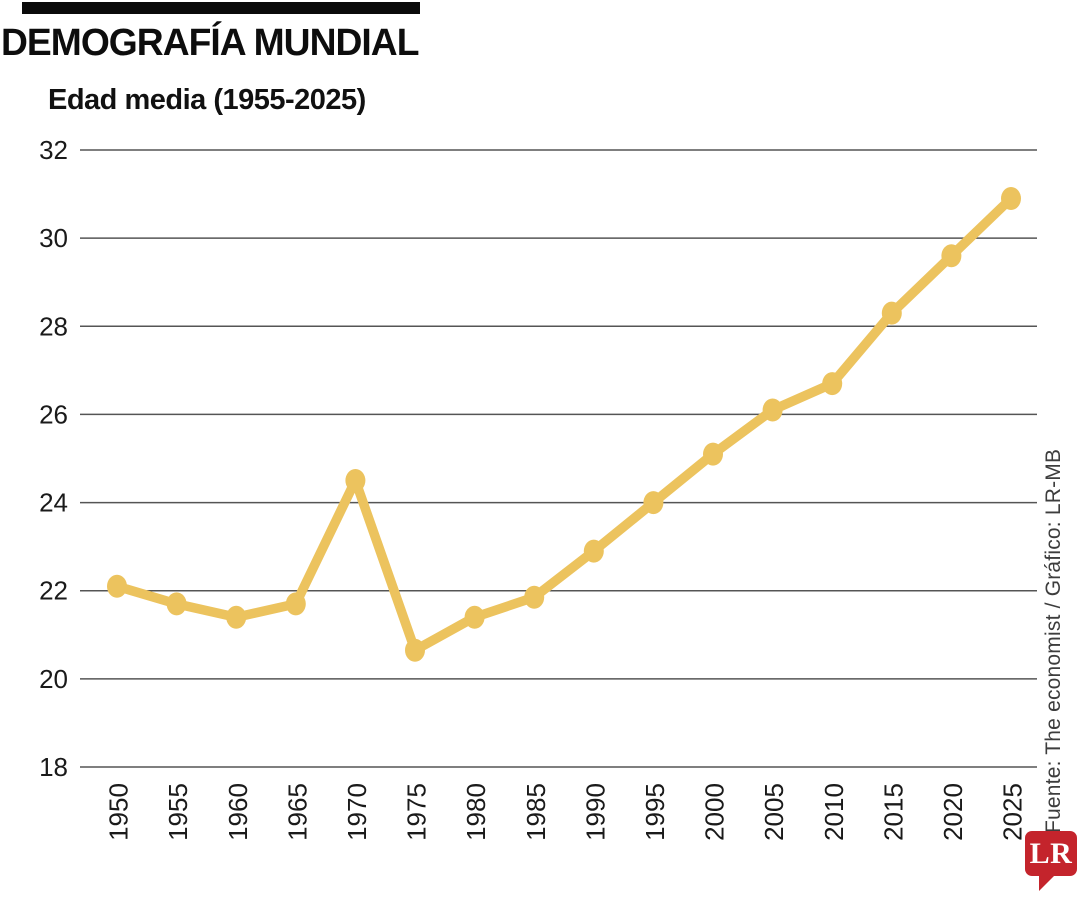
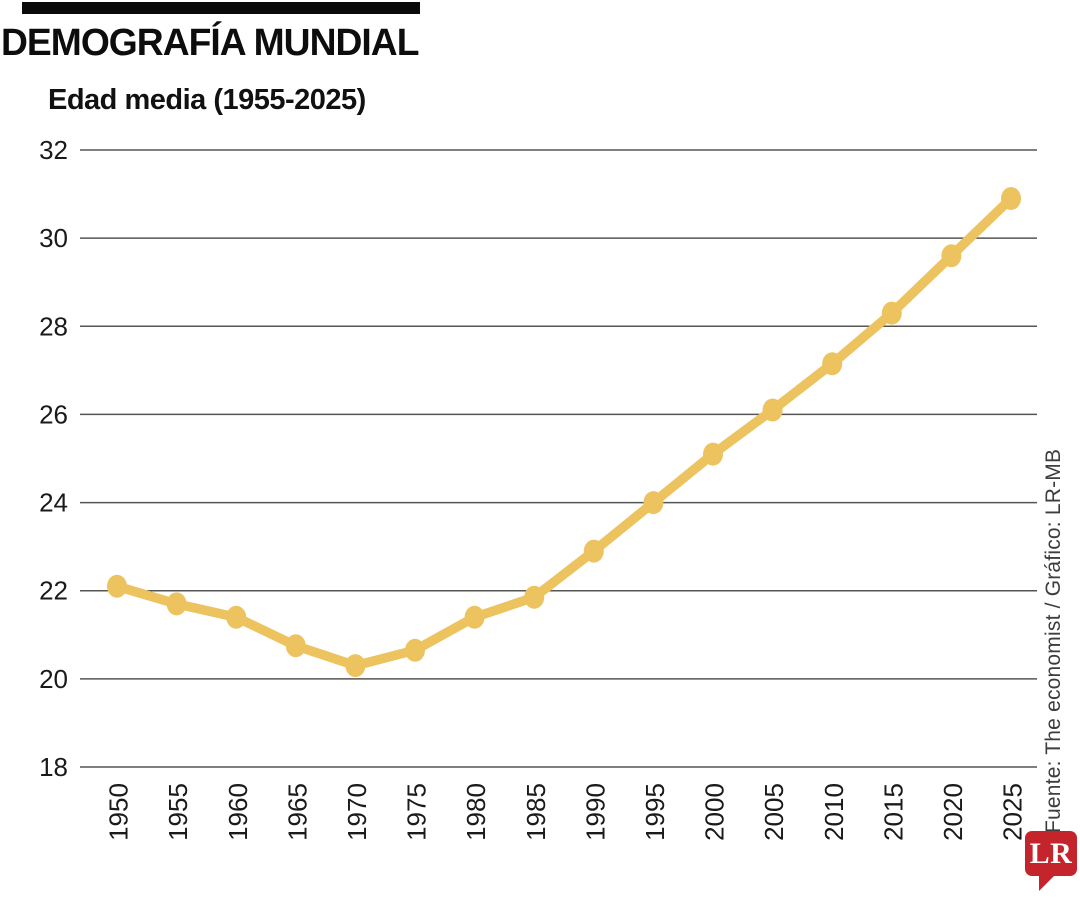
1965: 21.7 -> 20.8
1970: 24.5 -> 20.3
2010: 26.7 -> 27.1
